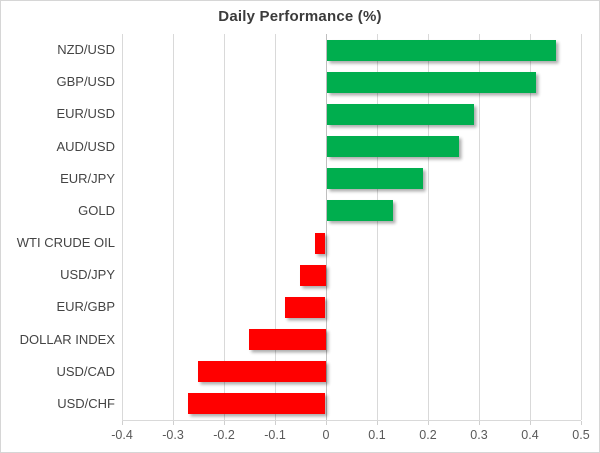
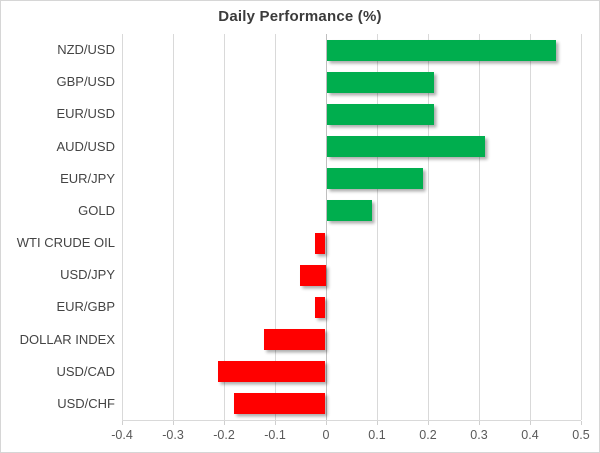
GBP/USD: 0.41 -> 0.21
EUR/USD: 0.29 -> 0.21
AUD/USD: 0.26 -> 0.31
GOLD: 0.13 -> 0.09
EUR/GBP: -0.08 -> -0.02
DOLLAR INDEX: -0.15 -> -0.12
USD/CAD: -0.25 -> -0.21
USD/CHF: -0.27 -> -0.18
